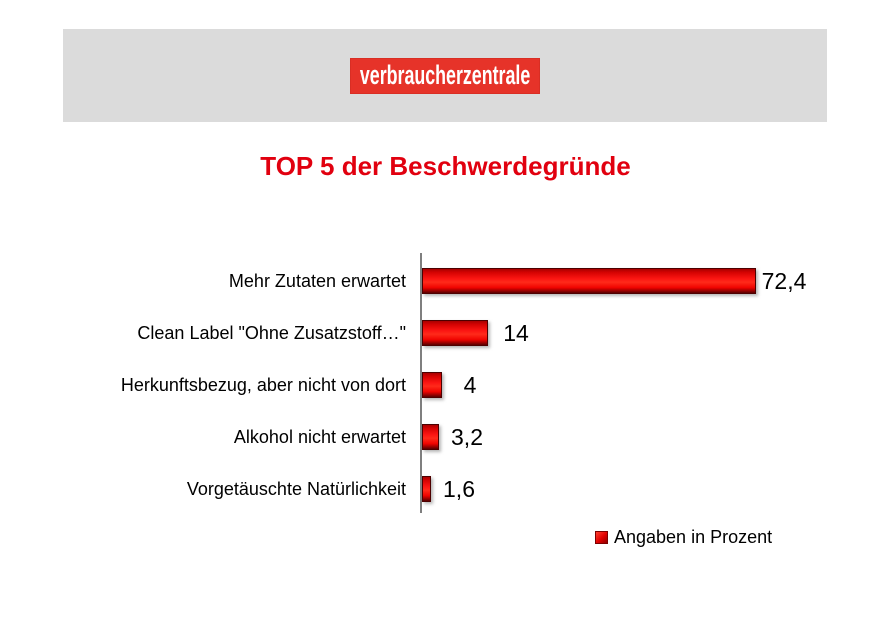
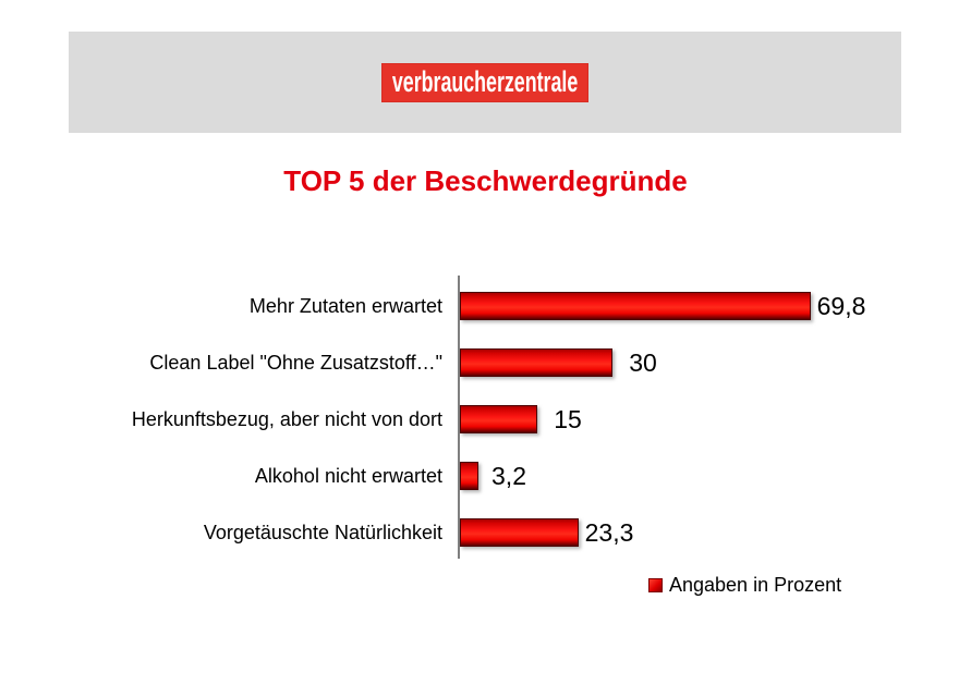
Mehr Zutaten erwartet: 72,4 -> 69,8
Clean Label "Ohne Zusatzstoff…": 14 -> 30
Herkunftsbezug, aber nicht von dort: 4 -> 15
Vorgetäuschte Natürlichkeit: 1,6 -> 23,3
